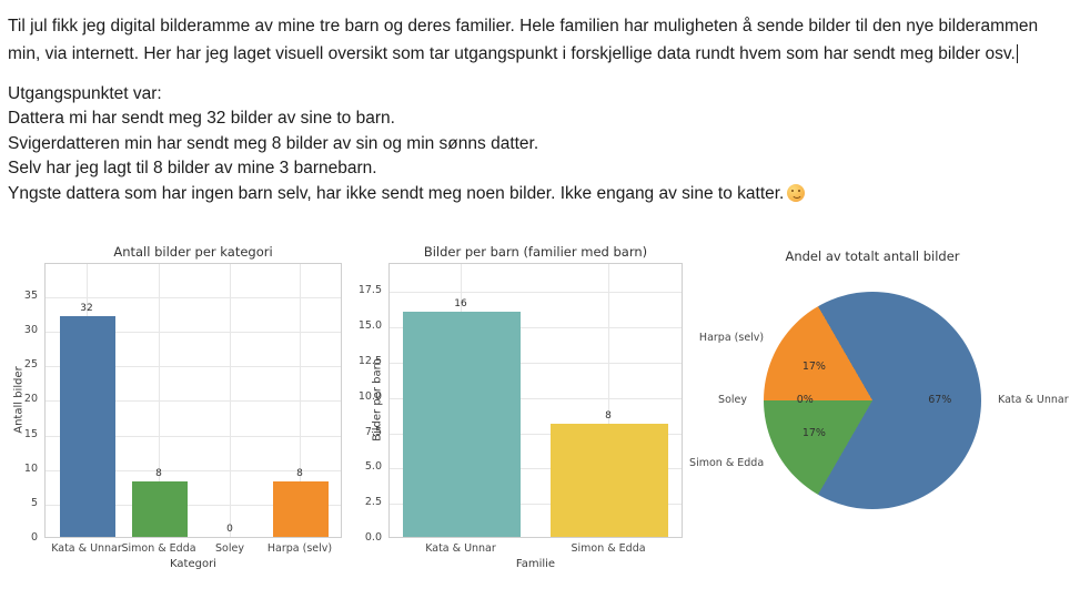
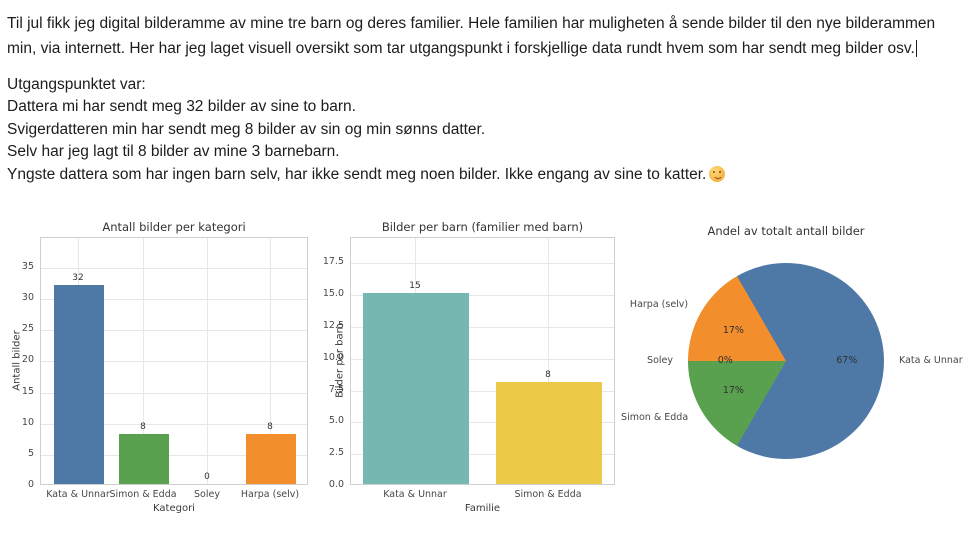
Bilder per barn (familier med barn)/Kata & Unnar: 16 -> 15
